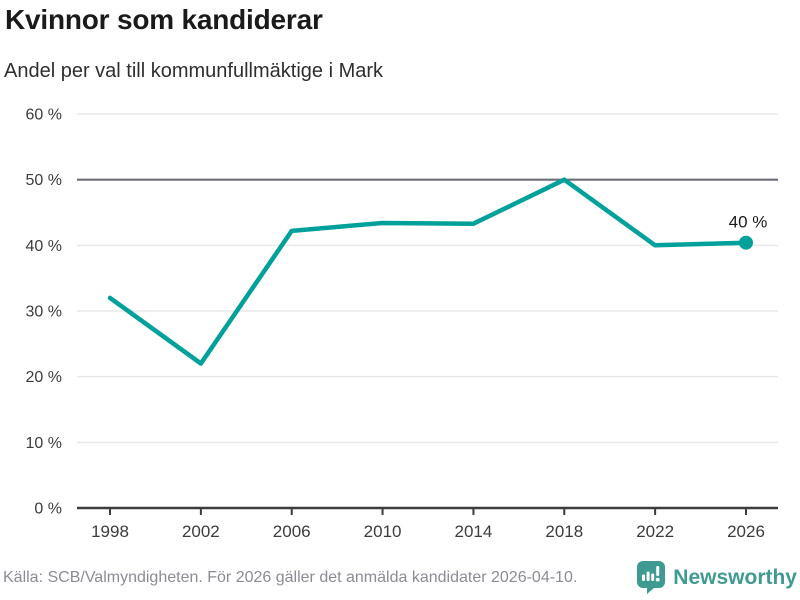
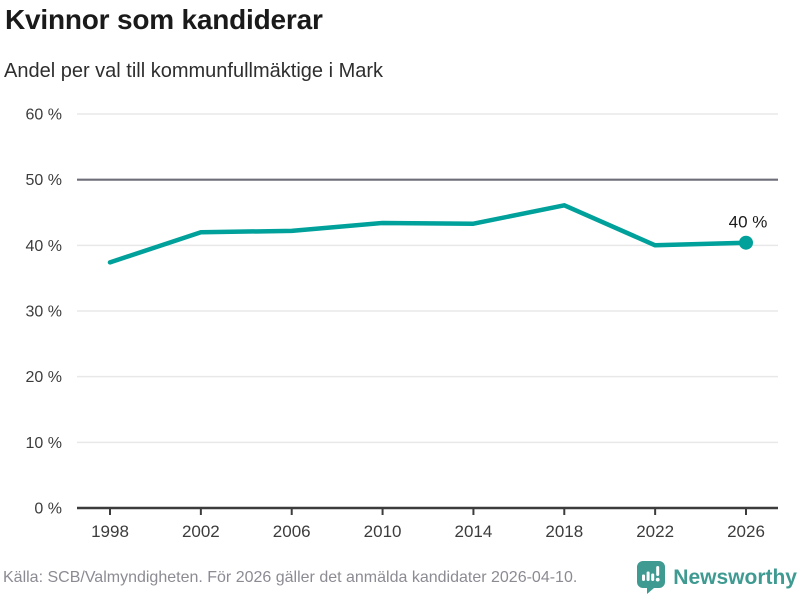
1998: 32% -> 37%
2002: 22% -> 42%
2018: 50% -> 46%
